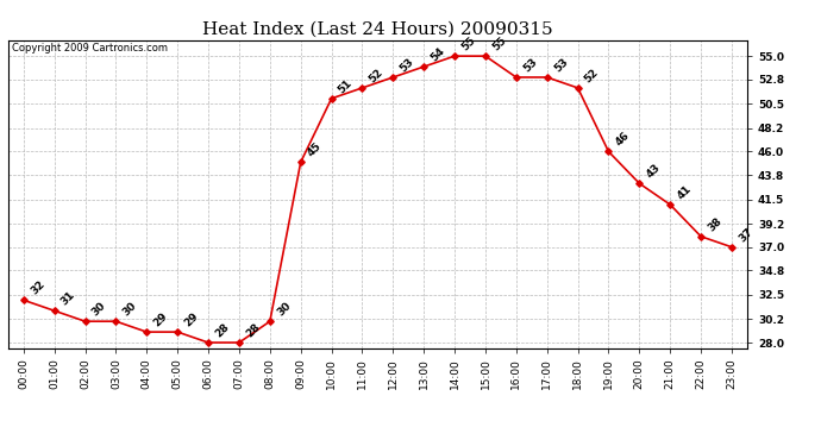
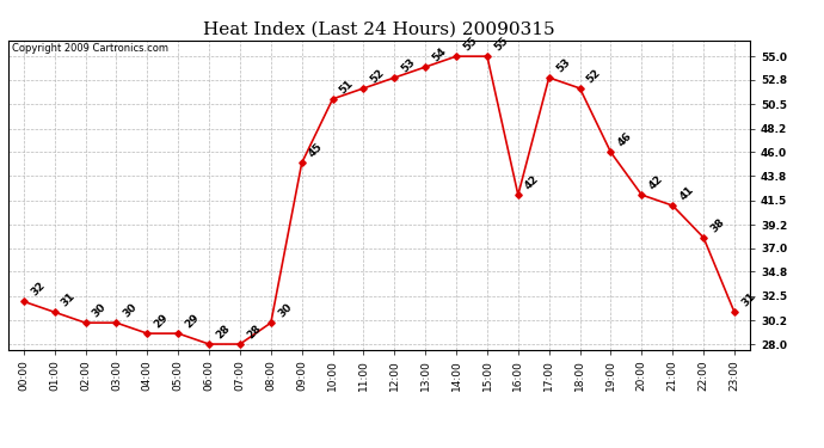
16:00: 53 -> 42
20:00: 43 -> 42
23:00: 37 -> 31
